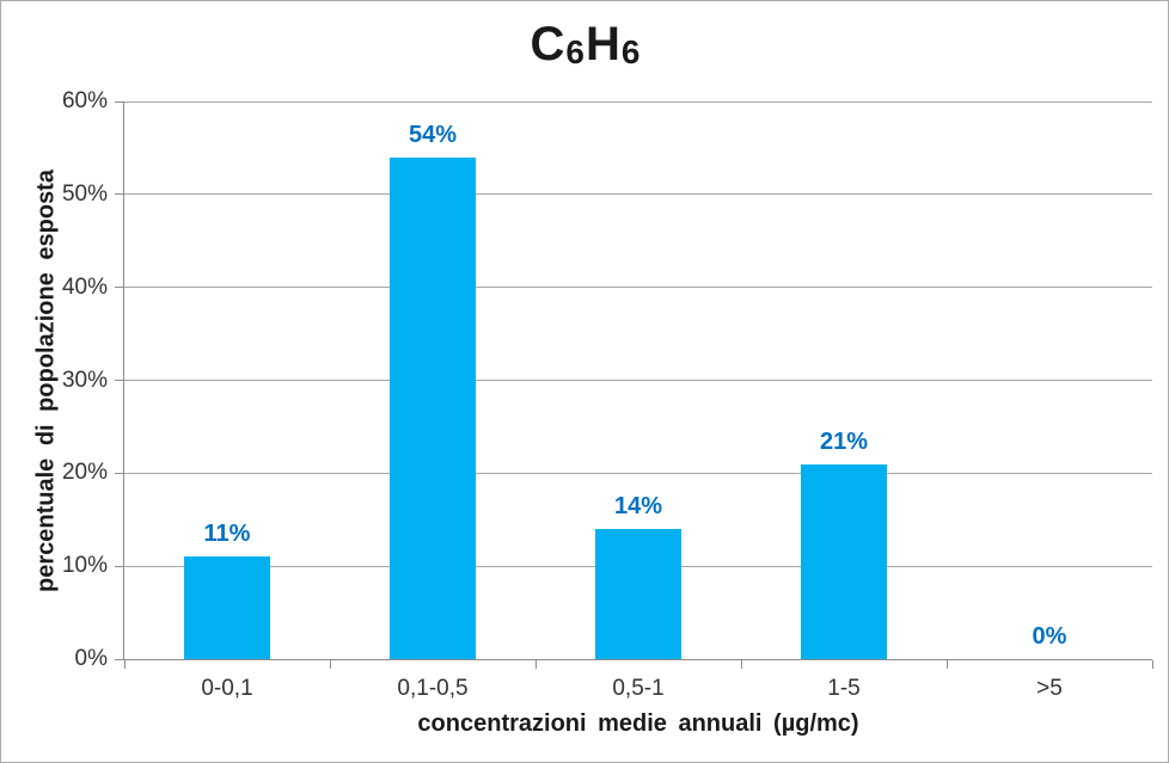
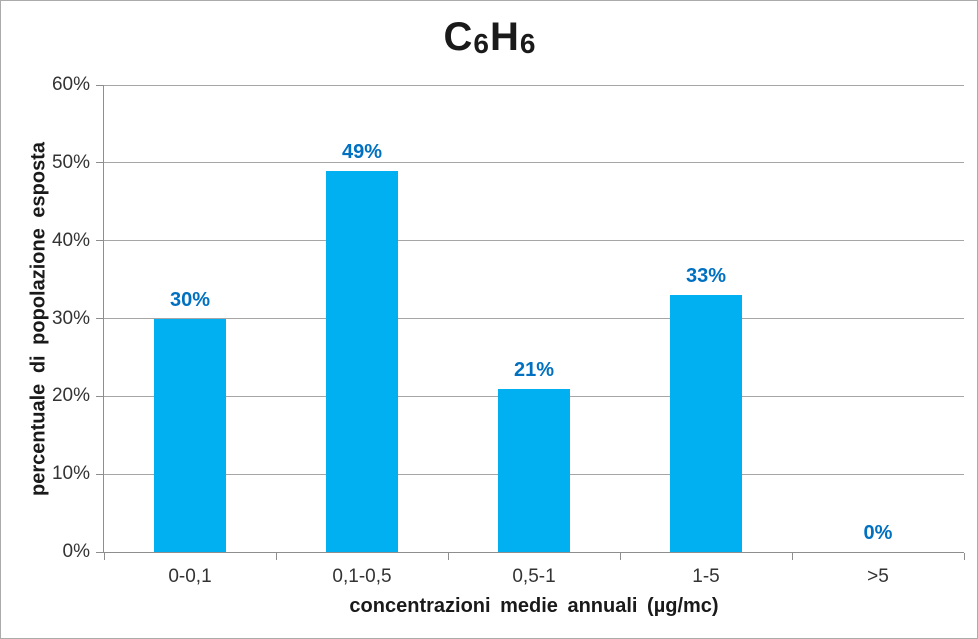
0-0,1: 11% -> 30%
0,1-0,5: 54% -> 49%
0,5-1: 14% -> 21%
1-5: 21% -> 33%
